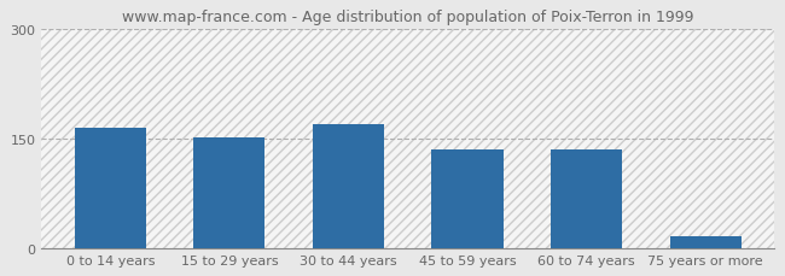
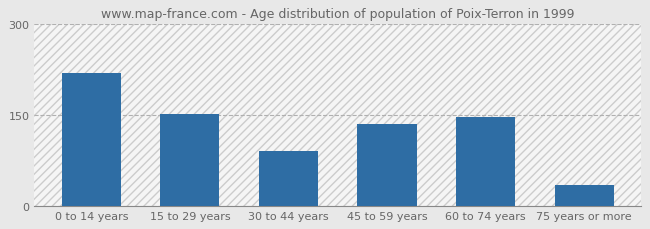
0 to 14 years: 165 -> 220
30 to 44 years: 170 -> 90
60 to 74 years: 136 -> 146
75 years or more: 17 -> 34
